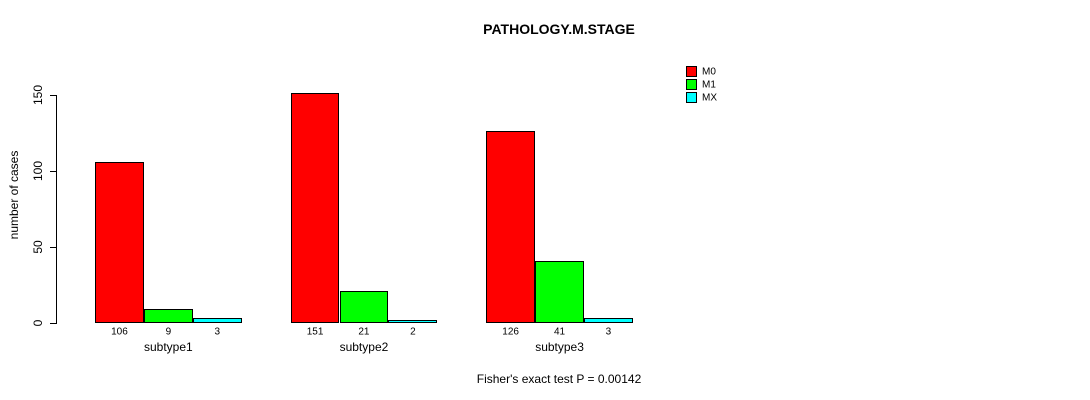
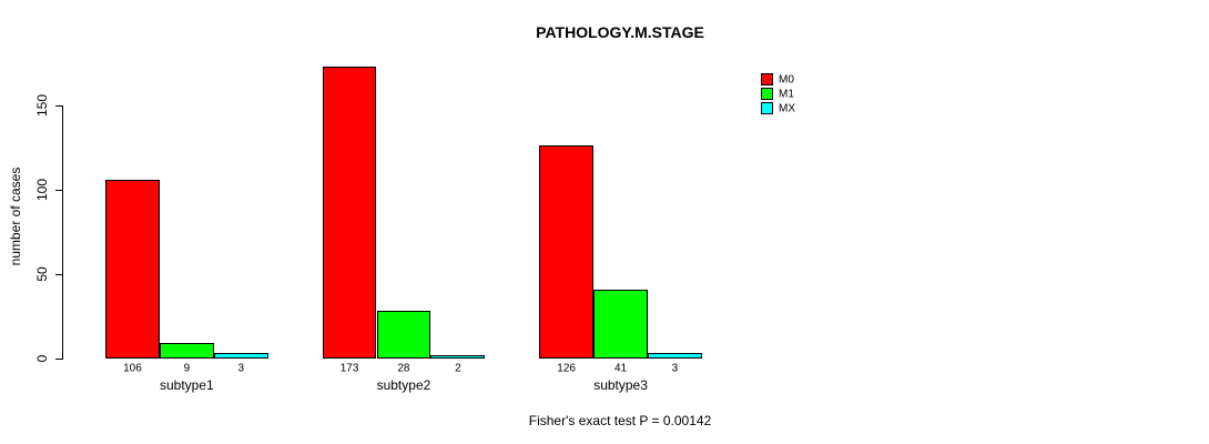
M0/subtype2: 151 -> 173
M1/subtype2: 21 -> 28
